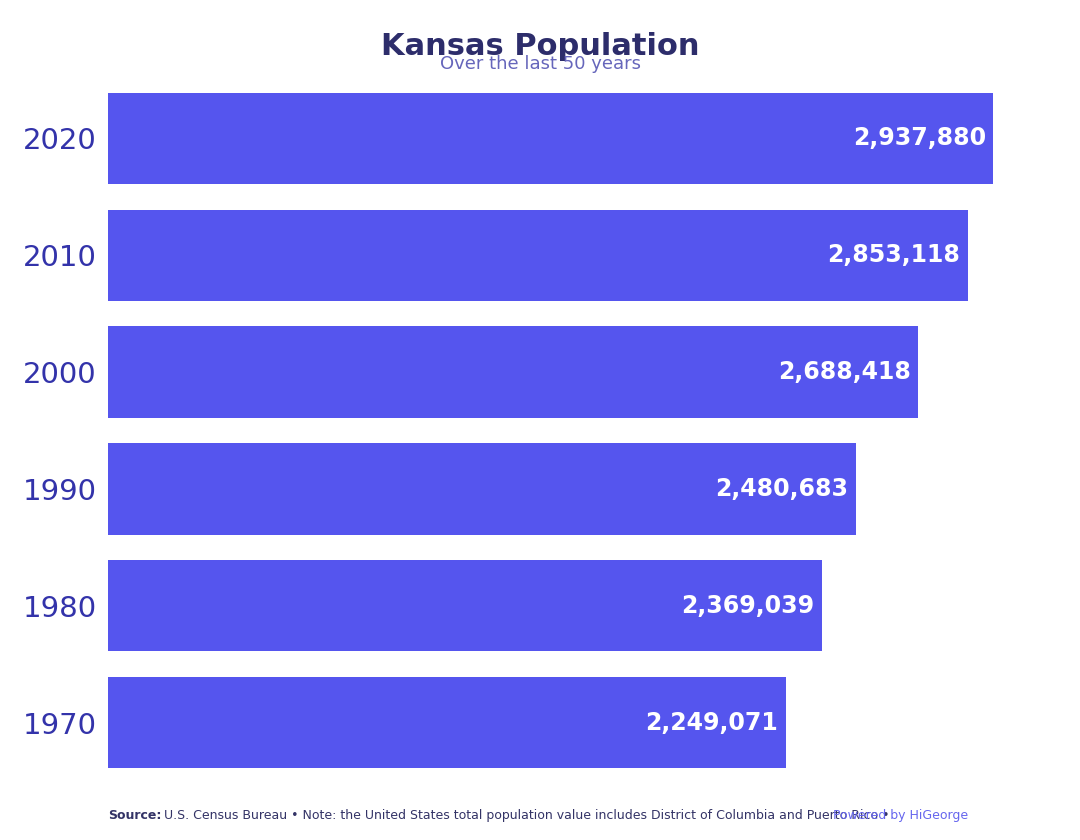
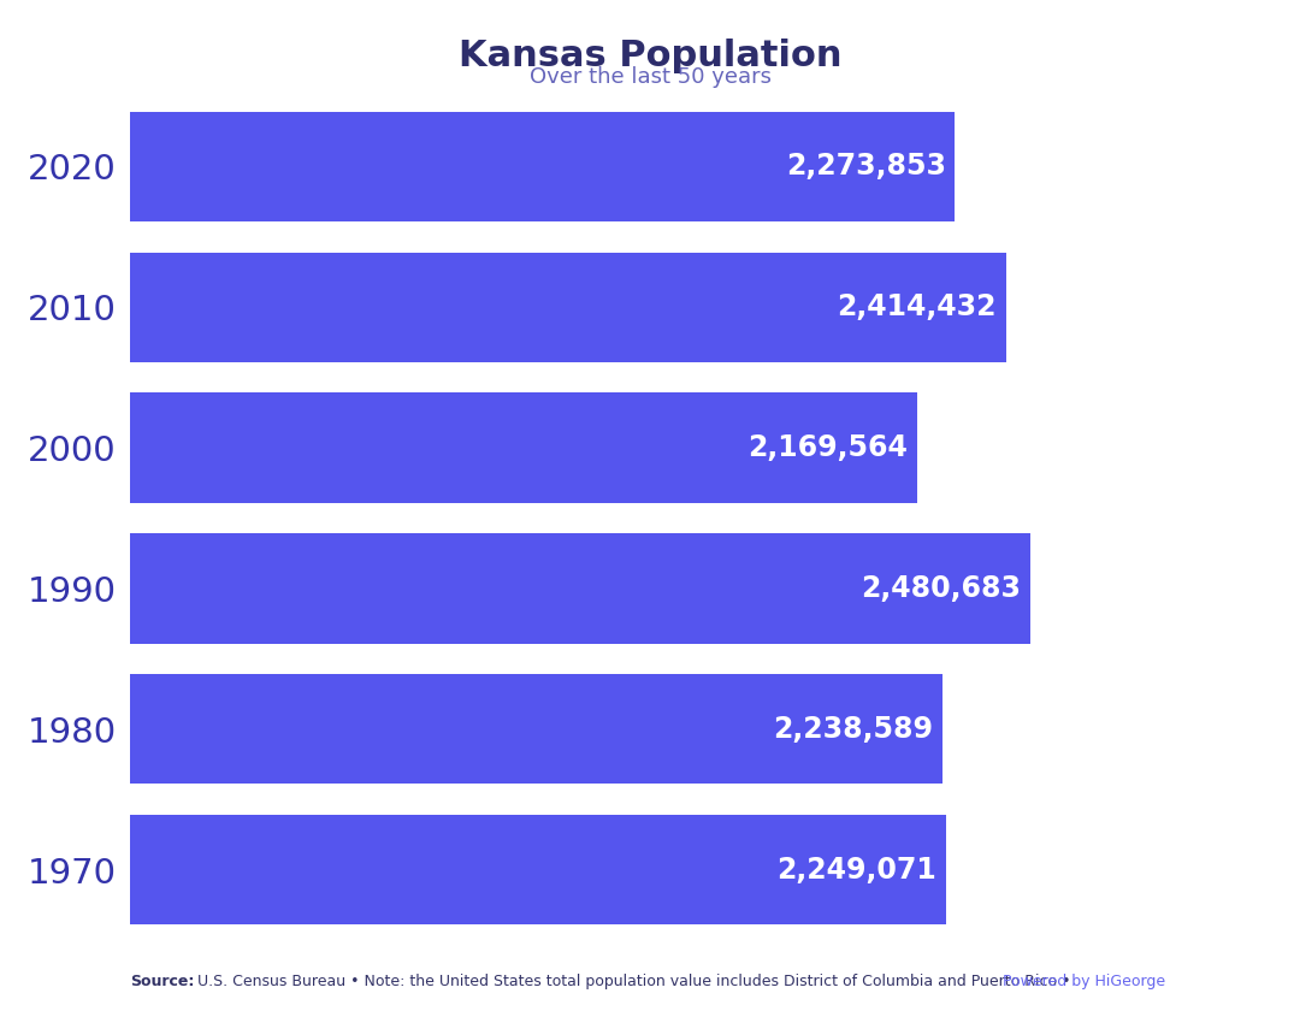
2020: 2,937,880 -> 2,273,853
2010: 2,853,118 -> 2,414,432
2000: 2,688,418 -> 2,169,564
1980: 2,369,039 -> 2,238,589
